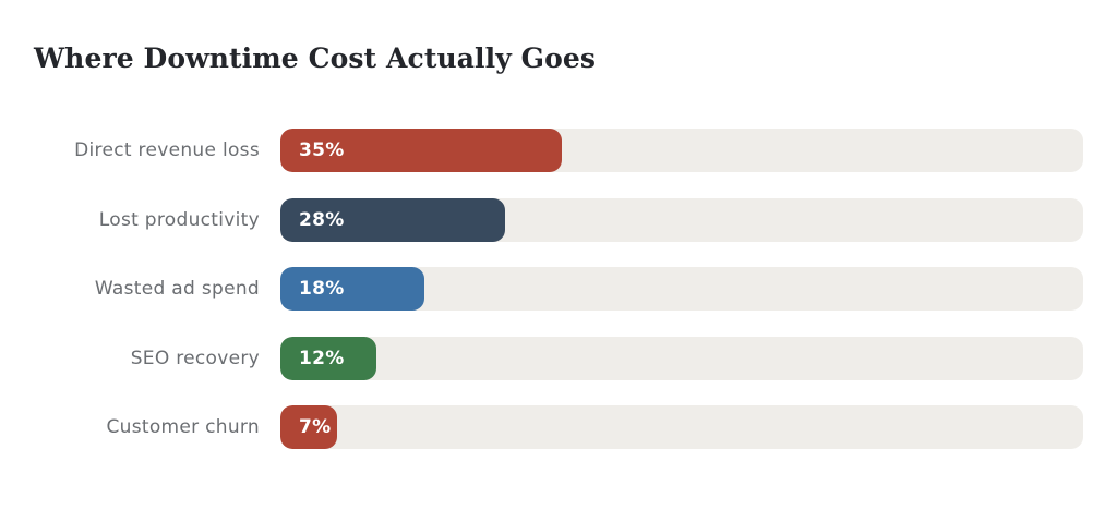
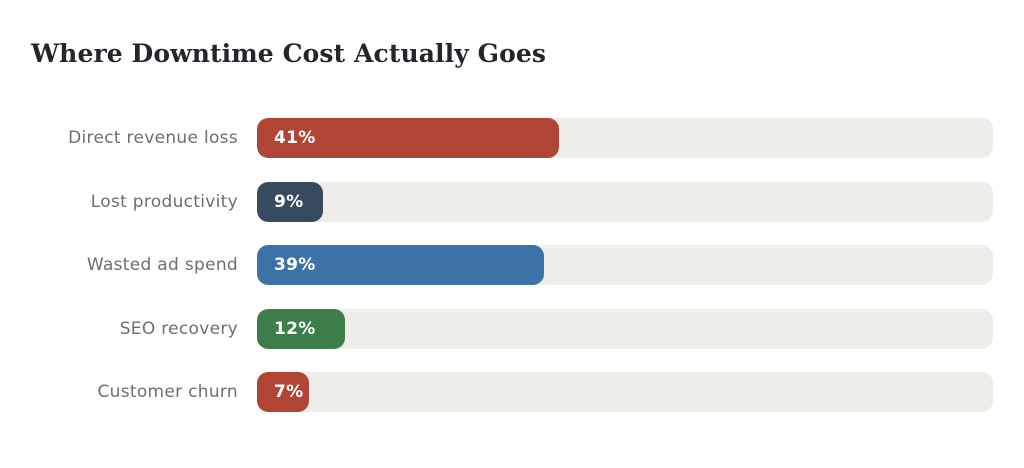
Direct revenue loss: 35% -> 41%
Lost productivity: 28% -> 9%
Wasted ad spend: 18% -> 39%
